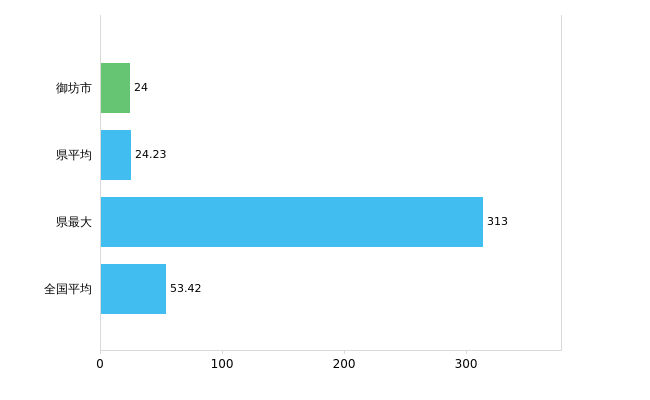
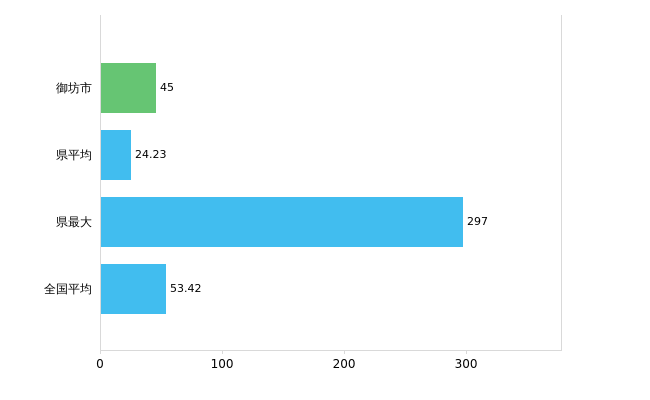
御坊市: 24 -> 45
県最大: 313 -> 297
